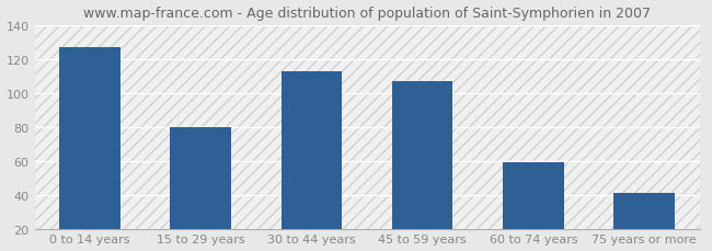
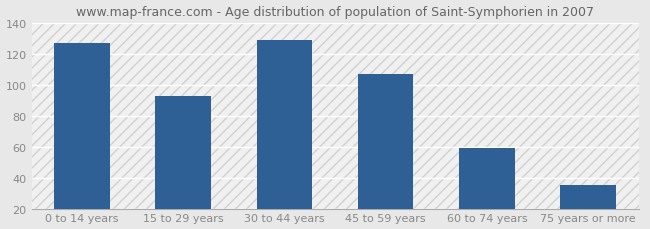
15 to 29 years: 80 -> 93
30 to 44 years: 113 -> 129
75 years or more: 41 -> 35
